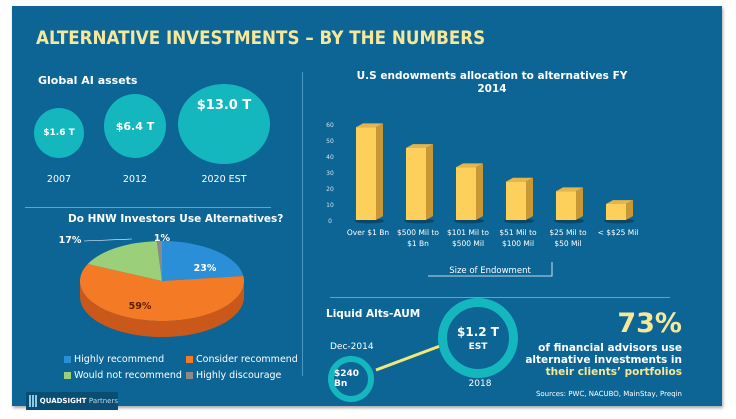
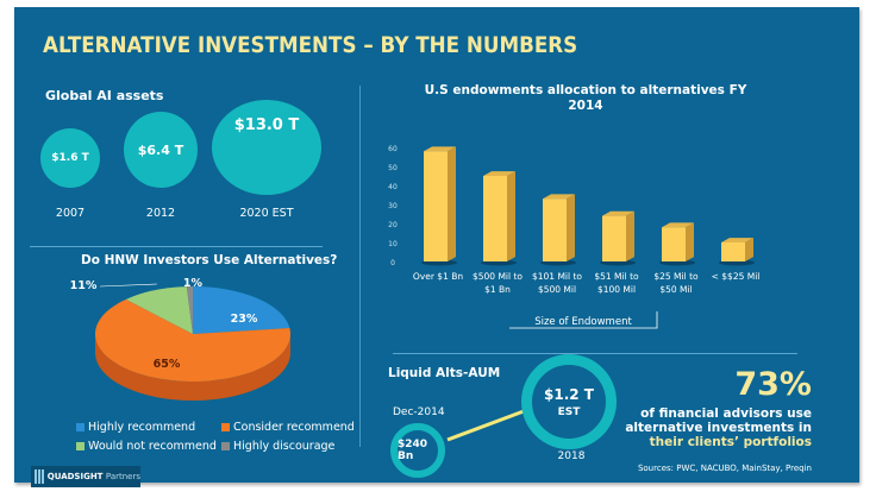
Do HNW Investors Use Alternatives?/Consider recommend: 59% -> 65%
Do HNW Investors Use Alternatives?/Would not recommend: 17% -> 11%
